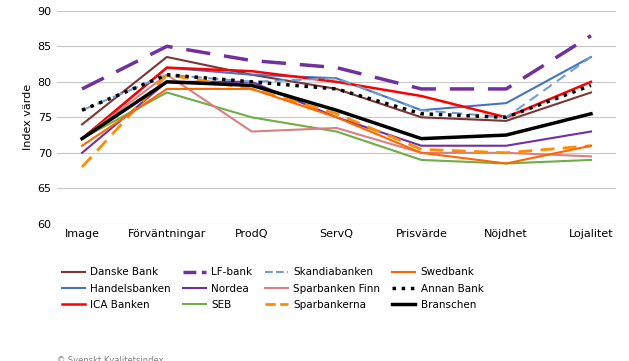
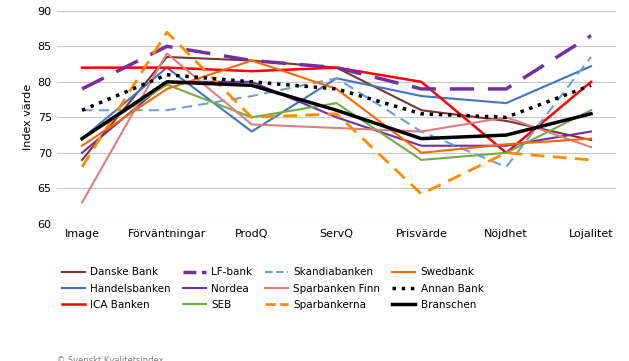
Danske Bank/Image: 74.0 -> 69.0
ICA Banken/Image: 72.0 -> 82.0
Sparbanken Finn/Image: 72.0 -> 63.0
SEB/Förväntningar: 78.5 -> 79.6
Skandiabanken/Förväntningar: 81.0 -> 76.0
Sparbanken Finn/Förväntningar: 81.0 -> 84.0
Sparbankerna/Förväntningar: 81.0 -> 87.0
Danske Bank/ProdQ: 81.0 -> 83.0
Handelsbanken/ProdQ: 81.0 -> 73.0
Skandiabanken/ProdQ: 80.0 -> 78.0
Sparbanken Finn/ProdQ: 73.0 -> 74.0
Sparbankerna/ProdQ: 79.0 -> 75.0
Swedbank/ProdQ: 79.0 -> 83.0
Danske Bank/ServQ: 79.0 -> 82.0
ICA Banken/ServQ: 80.0 -> 82.0
SEB/ServQ: 73.0 -> 77.0
Swedbank/ServQ: 75.0 -> 79.0
Danske Bank/Prisvärde: 75.0 -> 76.0
Handelsbanken/Prisvärde: 76.0 -> 78.0
ICA Banken/Prisvärde: 78.0 -> 80.0
Skandiabanken/Prisvärde: 76.0 -> 73.0
Sparbanken Finn/Prisvärde: 70.0 -> 73.0
Sparbankerna/Prisvärde: 70.5 -> 64.2
ICA Banken/Nöjdhet: 75.0 -> 70.0
SEB/Nöjdhet: 68.5 -> 70.0
Skandiabanken/Nöjdhet: 75.0 -> 68.0
Sparbanken Finn/Nöjdhet: 70.0 -> 75.0
Swedbank/Nöjdhet: 68.5 -> 71.2
Danske Bank/Lojalitet: 78.5 -> 71.8
Handelsbanken/Lojalitet: 83.5 -> 82.2
SEB/Lojalitet: 69.0 -> 76.0
Sparbanken Finn/Lojalitet: 69.5 -> 70.8
Sparbankerna/Lojalitet: 71.0 -> 69.0
Swedbank/Lojalitet: 71.0 -> 72.0
